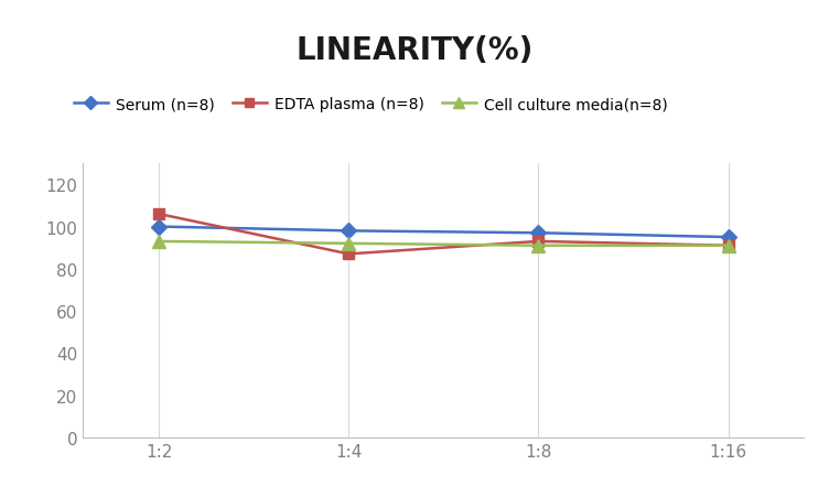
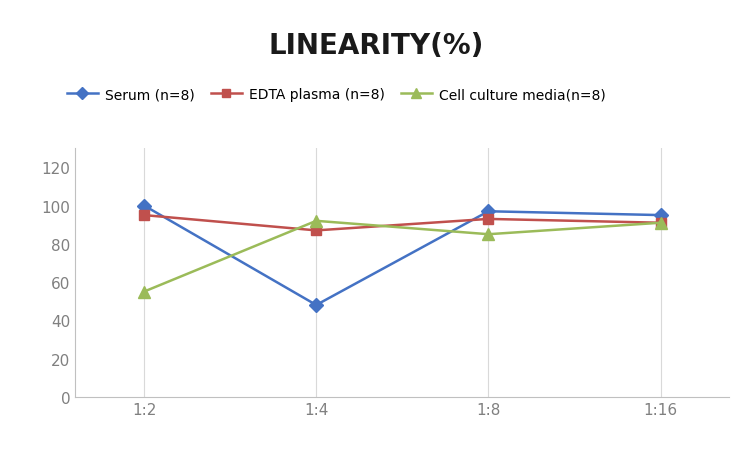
EDTA plasma (n=8)/1:2: 106 -> 95
Cell culture media(n=8)/1:2: 93 -> 55
Serum (n=8)/1:4: 98 -> 48
Cell culture media(n=8)/1:8: 91 -> 85
